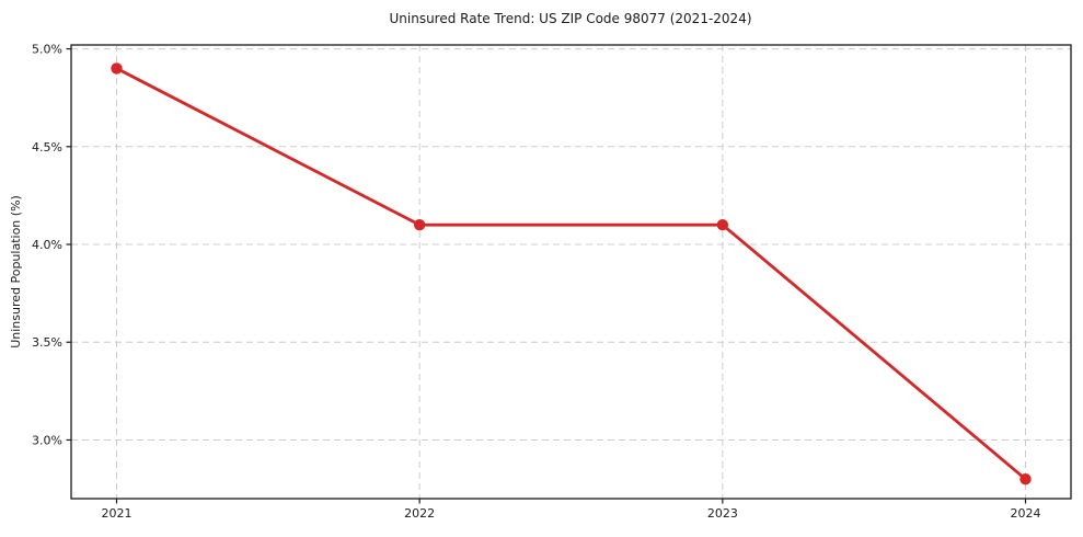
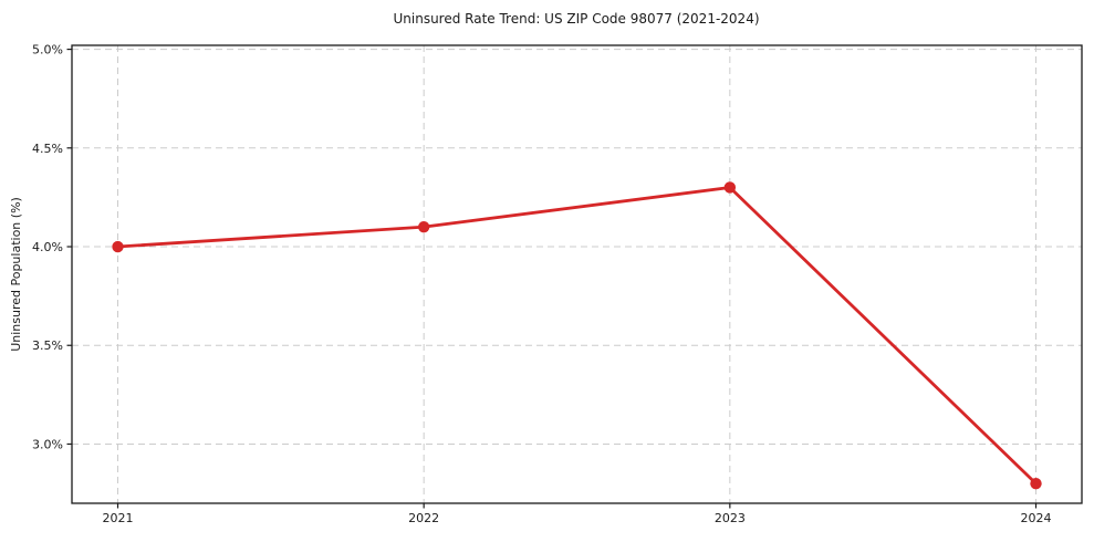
2021: 4.9% -> 4.0%
2023: 4.1% -> 4.3%
